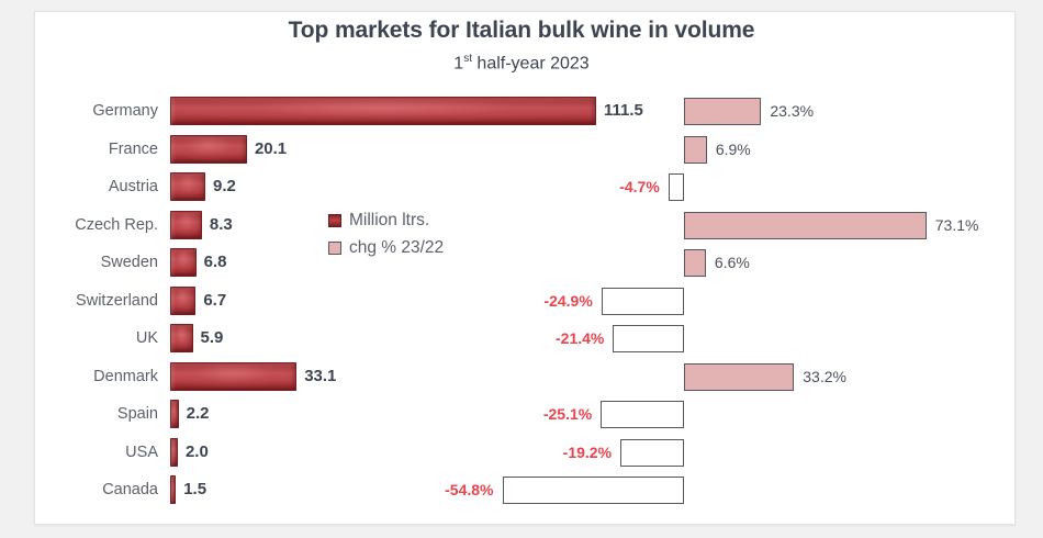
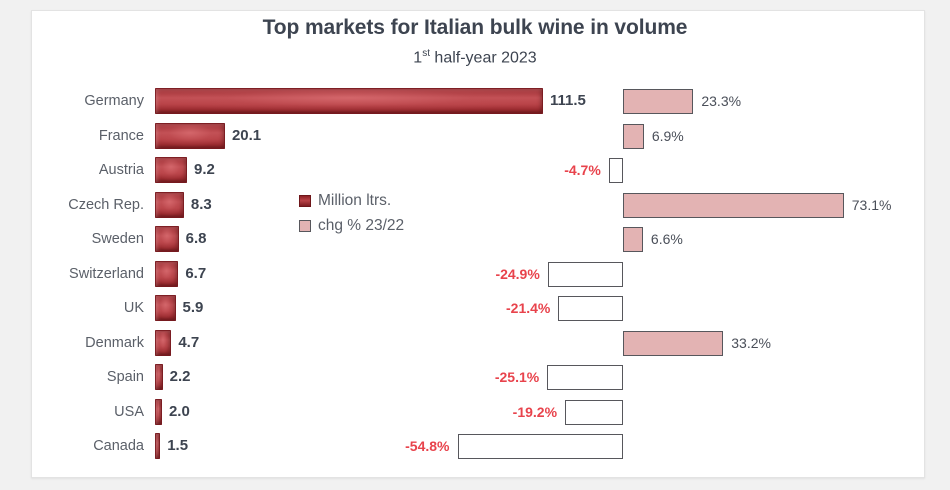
Million ltrs./Denmark: 33.1 -> 4.7
